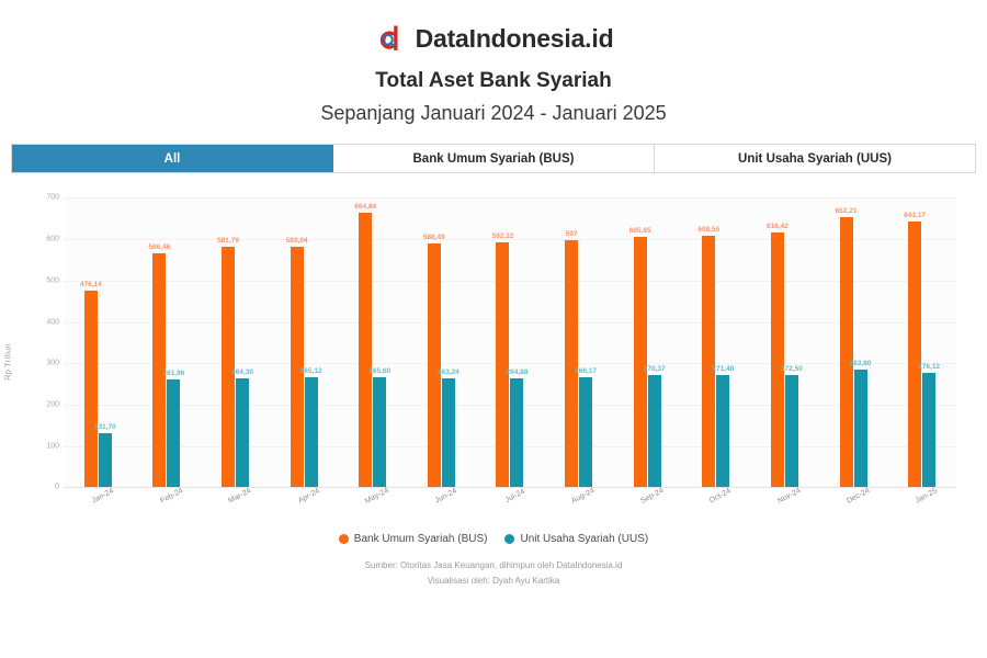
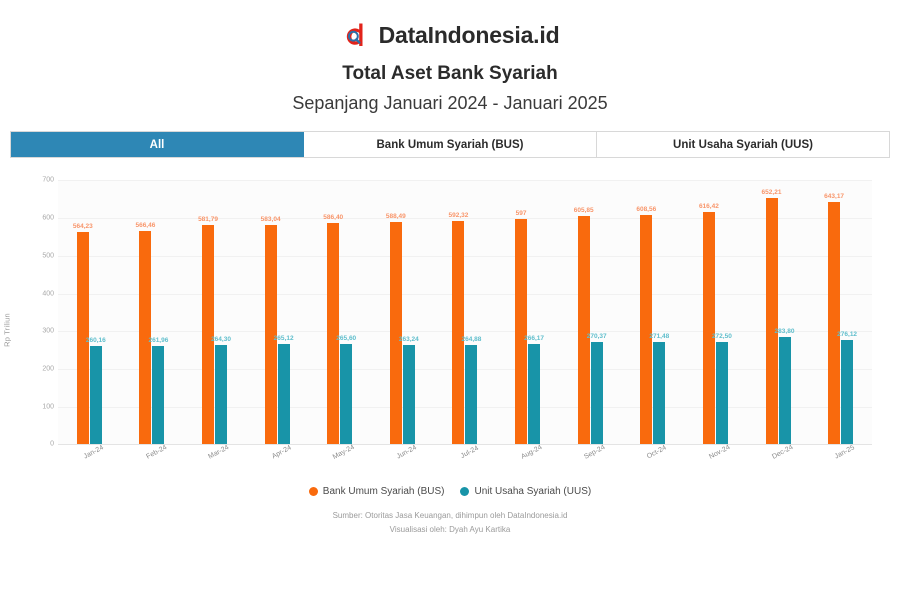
Bank Umum Syariah (BUS)/Jan-24: 476,14 -> 564,23
Unit Usaha Syariah (UUS)/Jan-24: 131,70 -> 260,16
Bank Umum Syariah (BUS)/May-24: 664,84 -> 586,40
